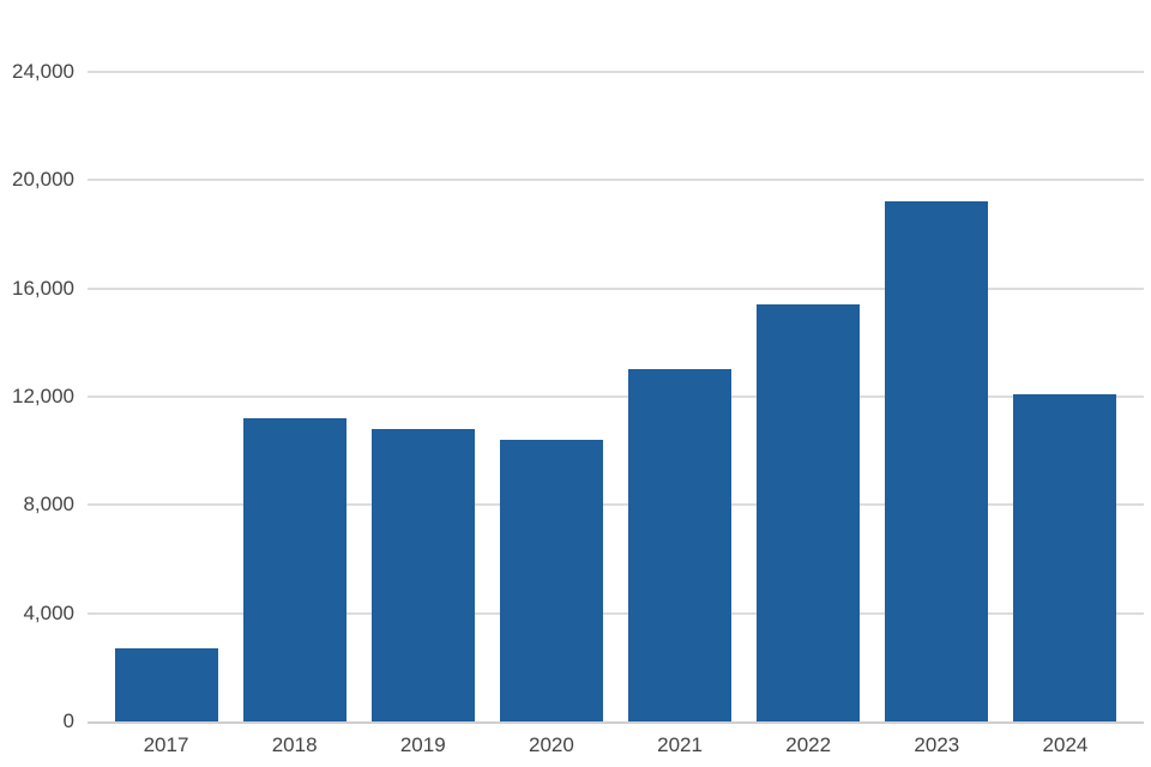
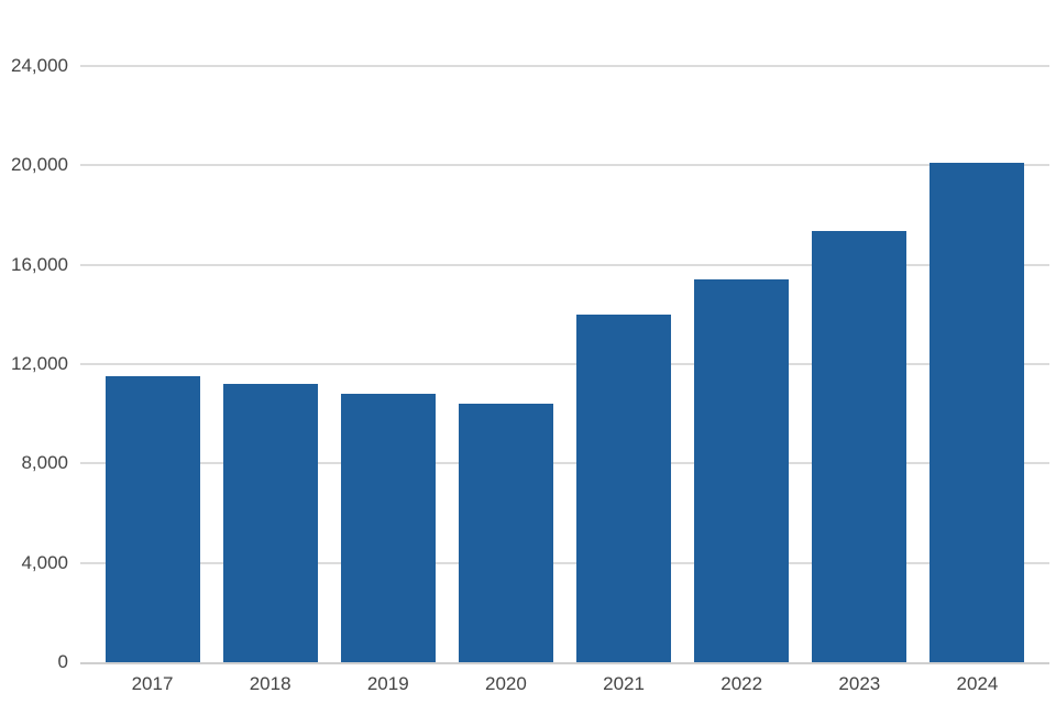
2017: 2700 -> 11500
2021: 13000 -> 14000
2023: 19200 -> 17400
2024: 12100 -> 20100
